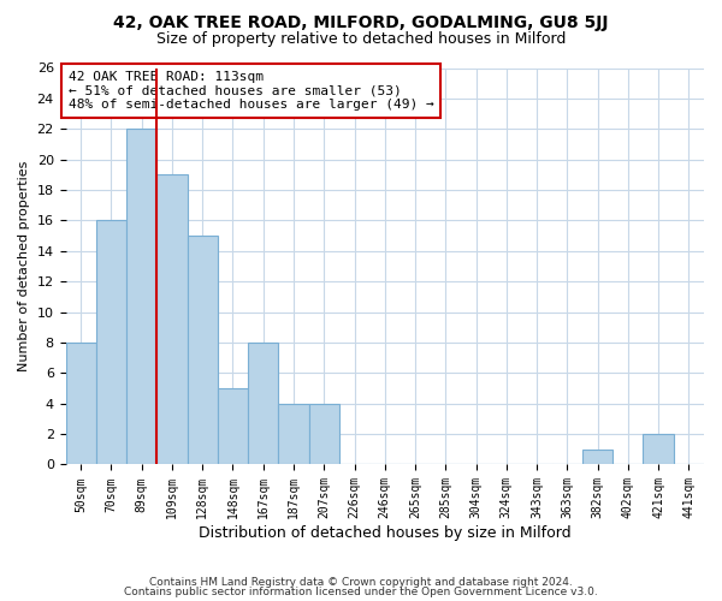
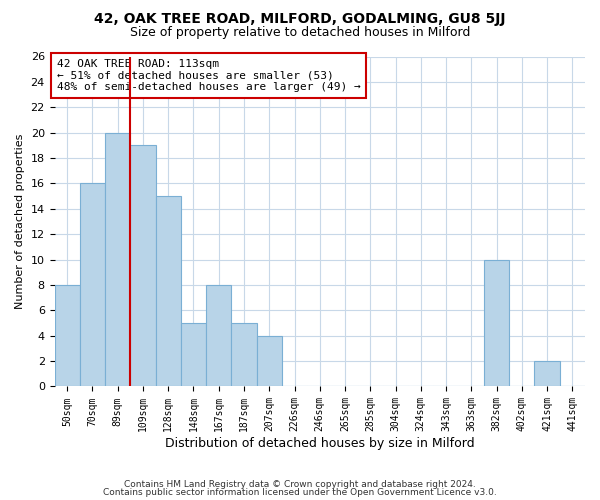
89sqm: 22 -> 20
187sqm: 4 -> 5
382sqm: 1 -> 10
